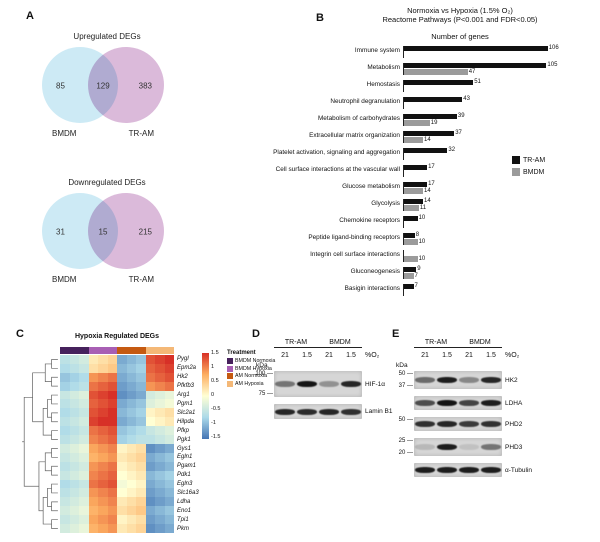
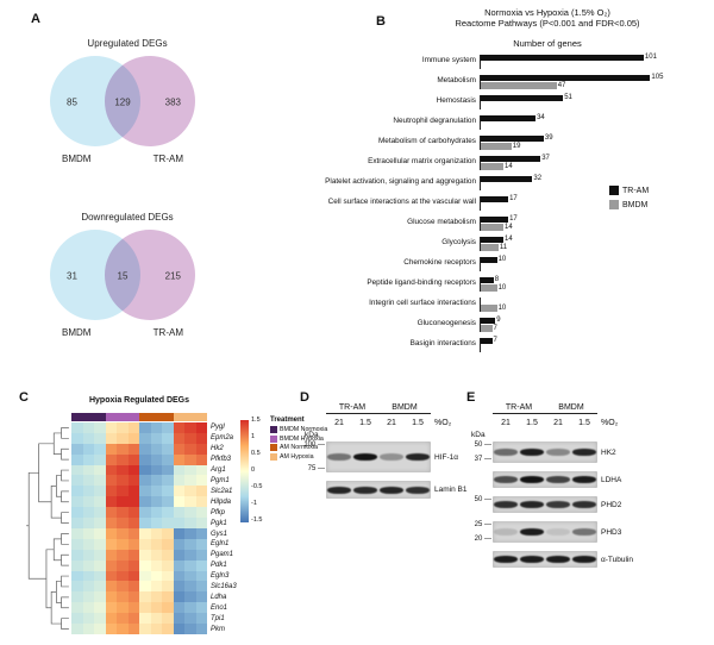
Normoxia vs Hypoxia (1.5% O₂)/TR-AM/Immune system: 106 -> 101
Normoxia vs Hypoxia (1.5% O₂)/TR-AM/Neutrophil degranulation: 43 -> 34
